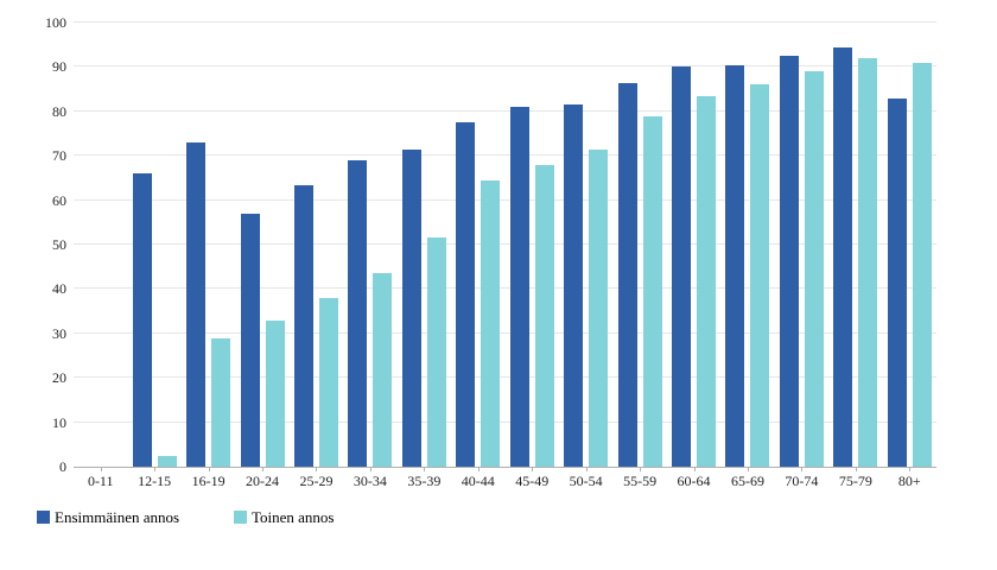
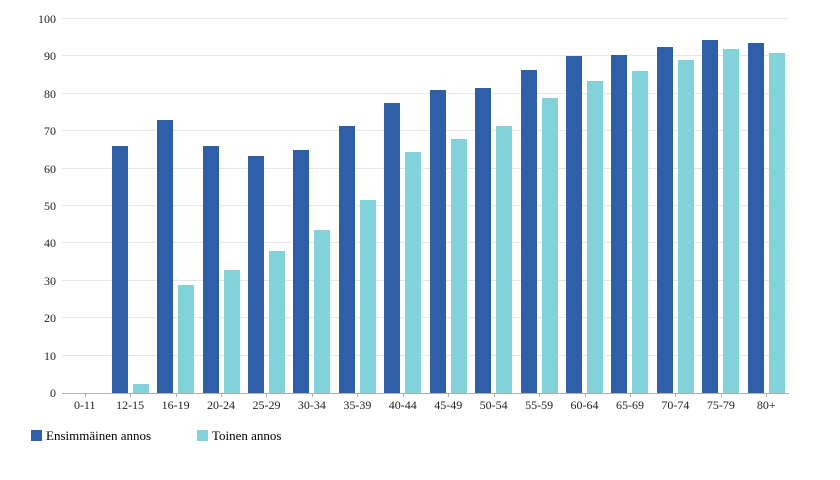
Ensimmäinen annos/20-24: 57 -> 66
Ensimmäinen annos/30-34: 69 -> 65
Ensimmäinen annos/80+: 83 -> 94
